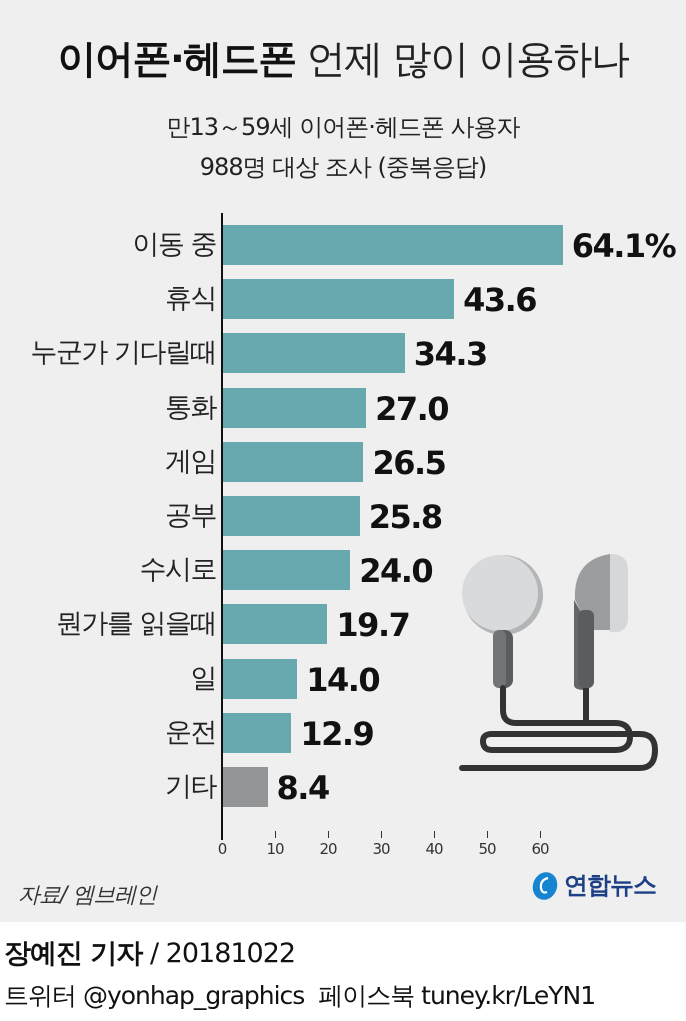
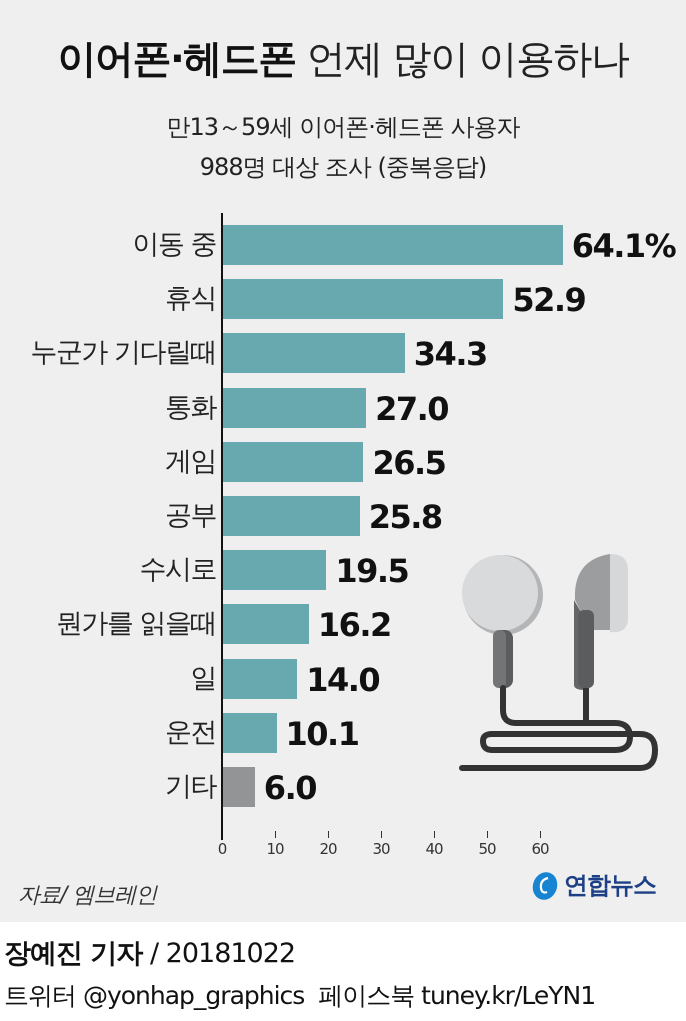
휴식: 43.6 -> 52.9
수시로: 24.0 -> 19.5
뭔가를 읽을때: 19.7 -> 16.2
운전: 12.9 -> 10.1
기타: 8.4 -> 6.0
